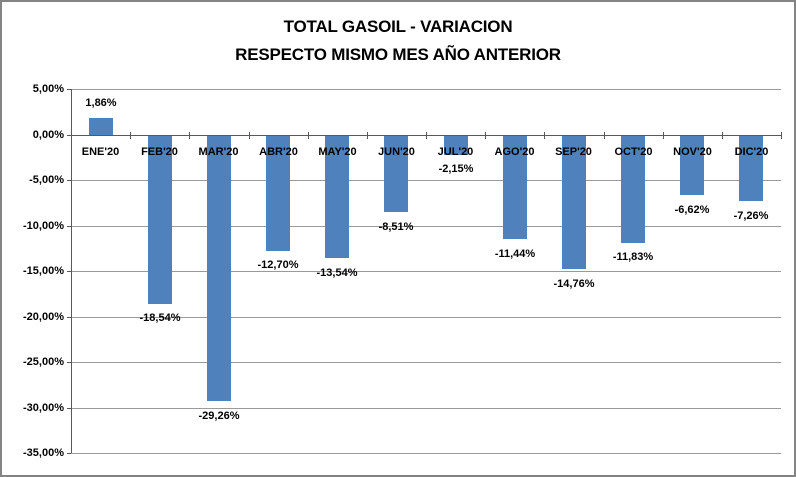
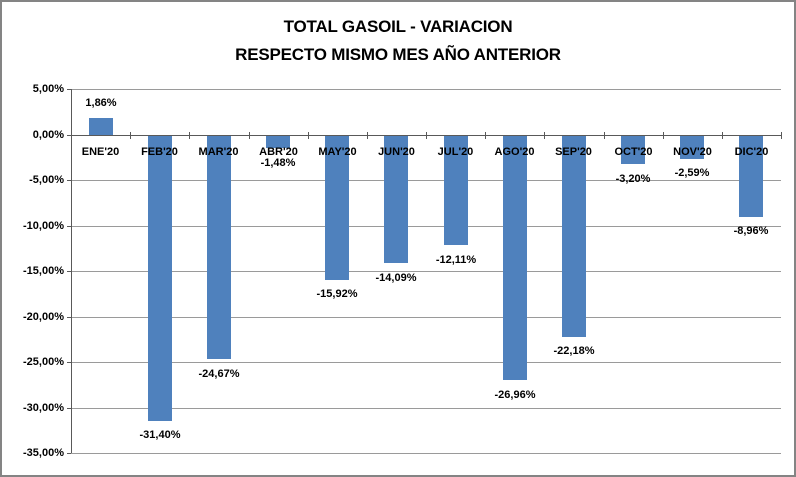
FEB'20: -18,54% -> -31,40%
MAR'20: -29,26% -> -24,67%
ABR'20: -12,70% -> -1,48%
MAY'20: -13,54% -> -15,92%
JUN'20: -8,51% -> -14,09%
JUL'20: -2,15% -> -12,11%
AGO'20: -11,44% -> -26,96%
SEP'20: -14,76% -> -22,18%
OCT'20: -11,83% -> -3,20%
NOV'20: -6,62% -> -2,59%
DIC'20: -7,26% -> -8,96%
